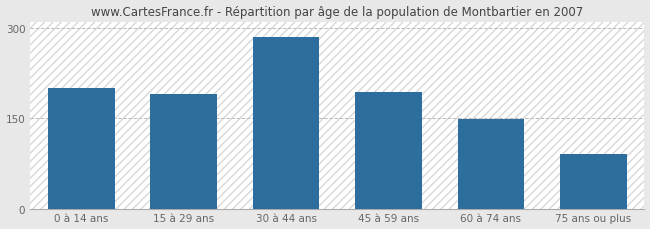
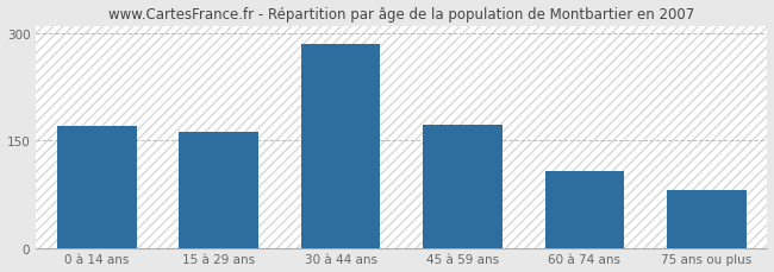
0 à 14 ans: 200 -> 170
15 à 29 ans: 190 -> 162
45 à 59 ans: 194 -> 172
60 à 74 ans: 148 -> 107
75 ans ou plus: 90 -> 80
